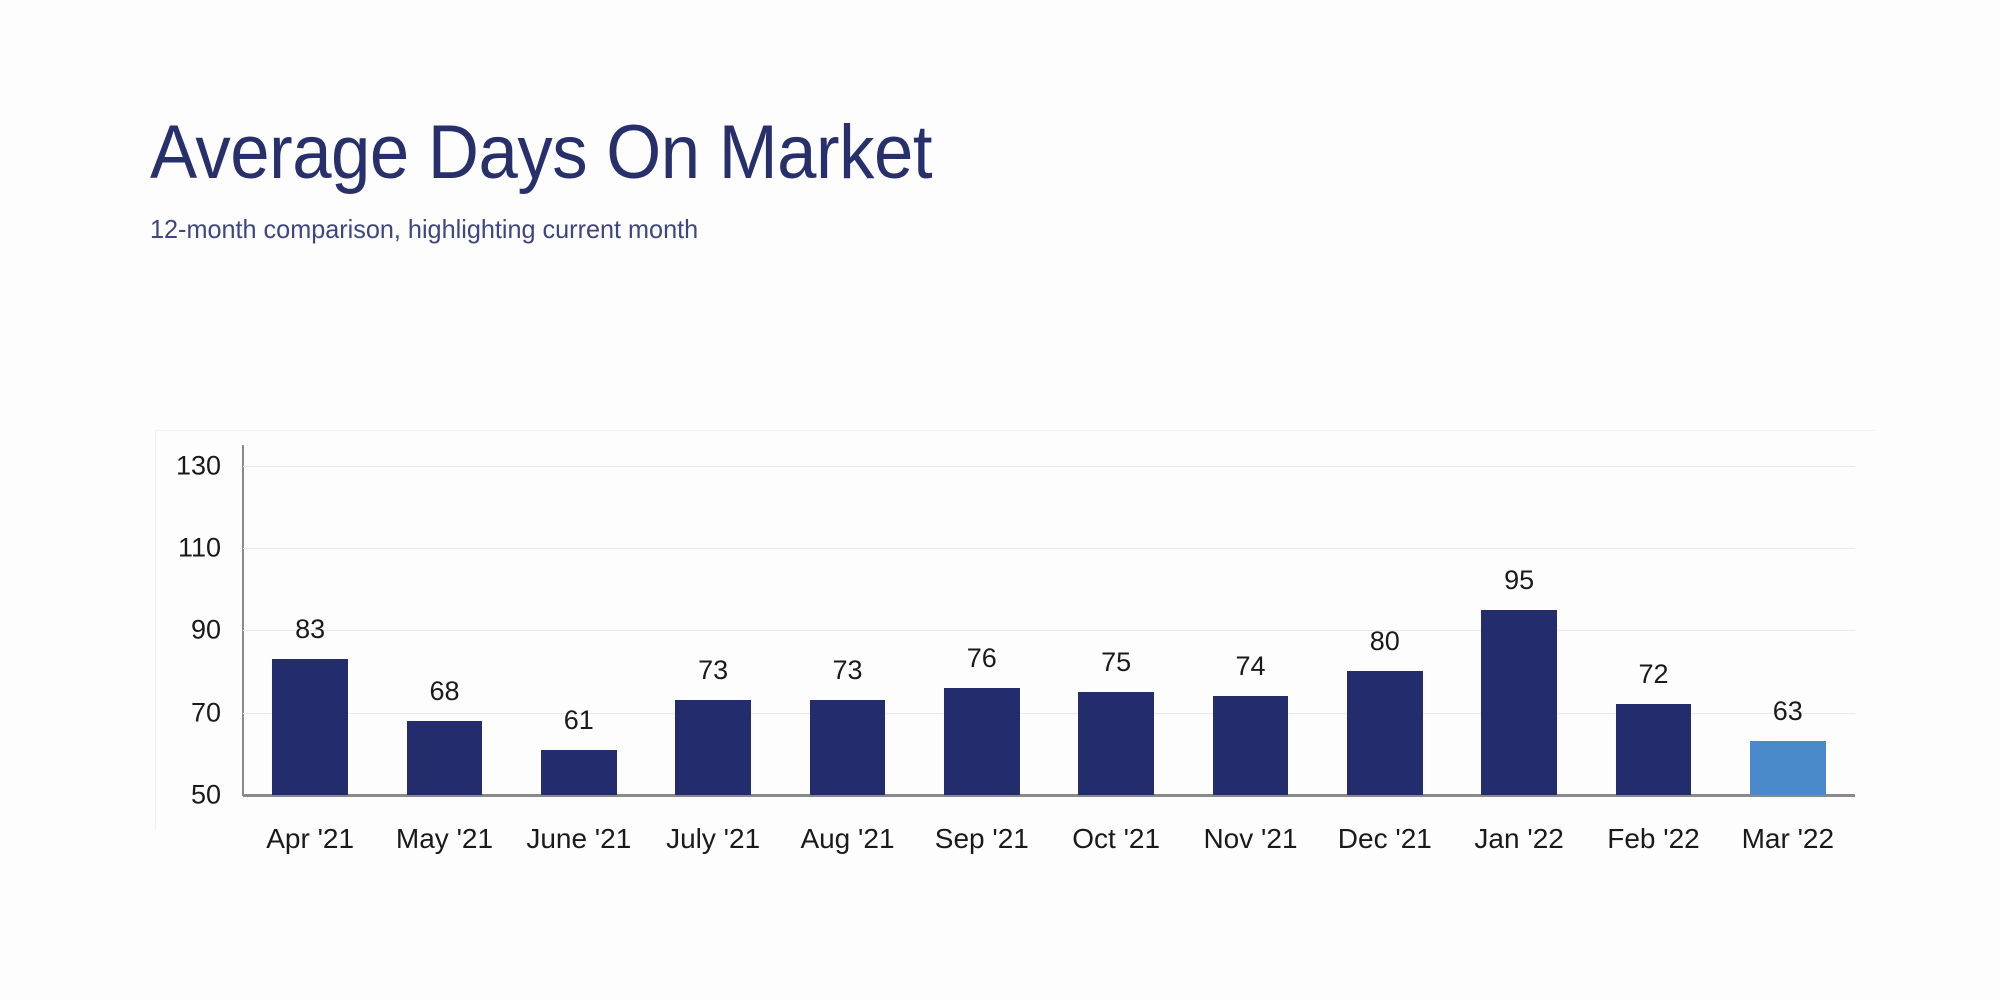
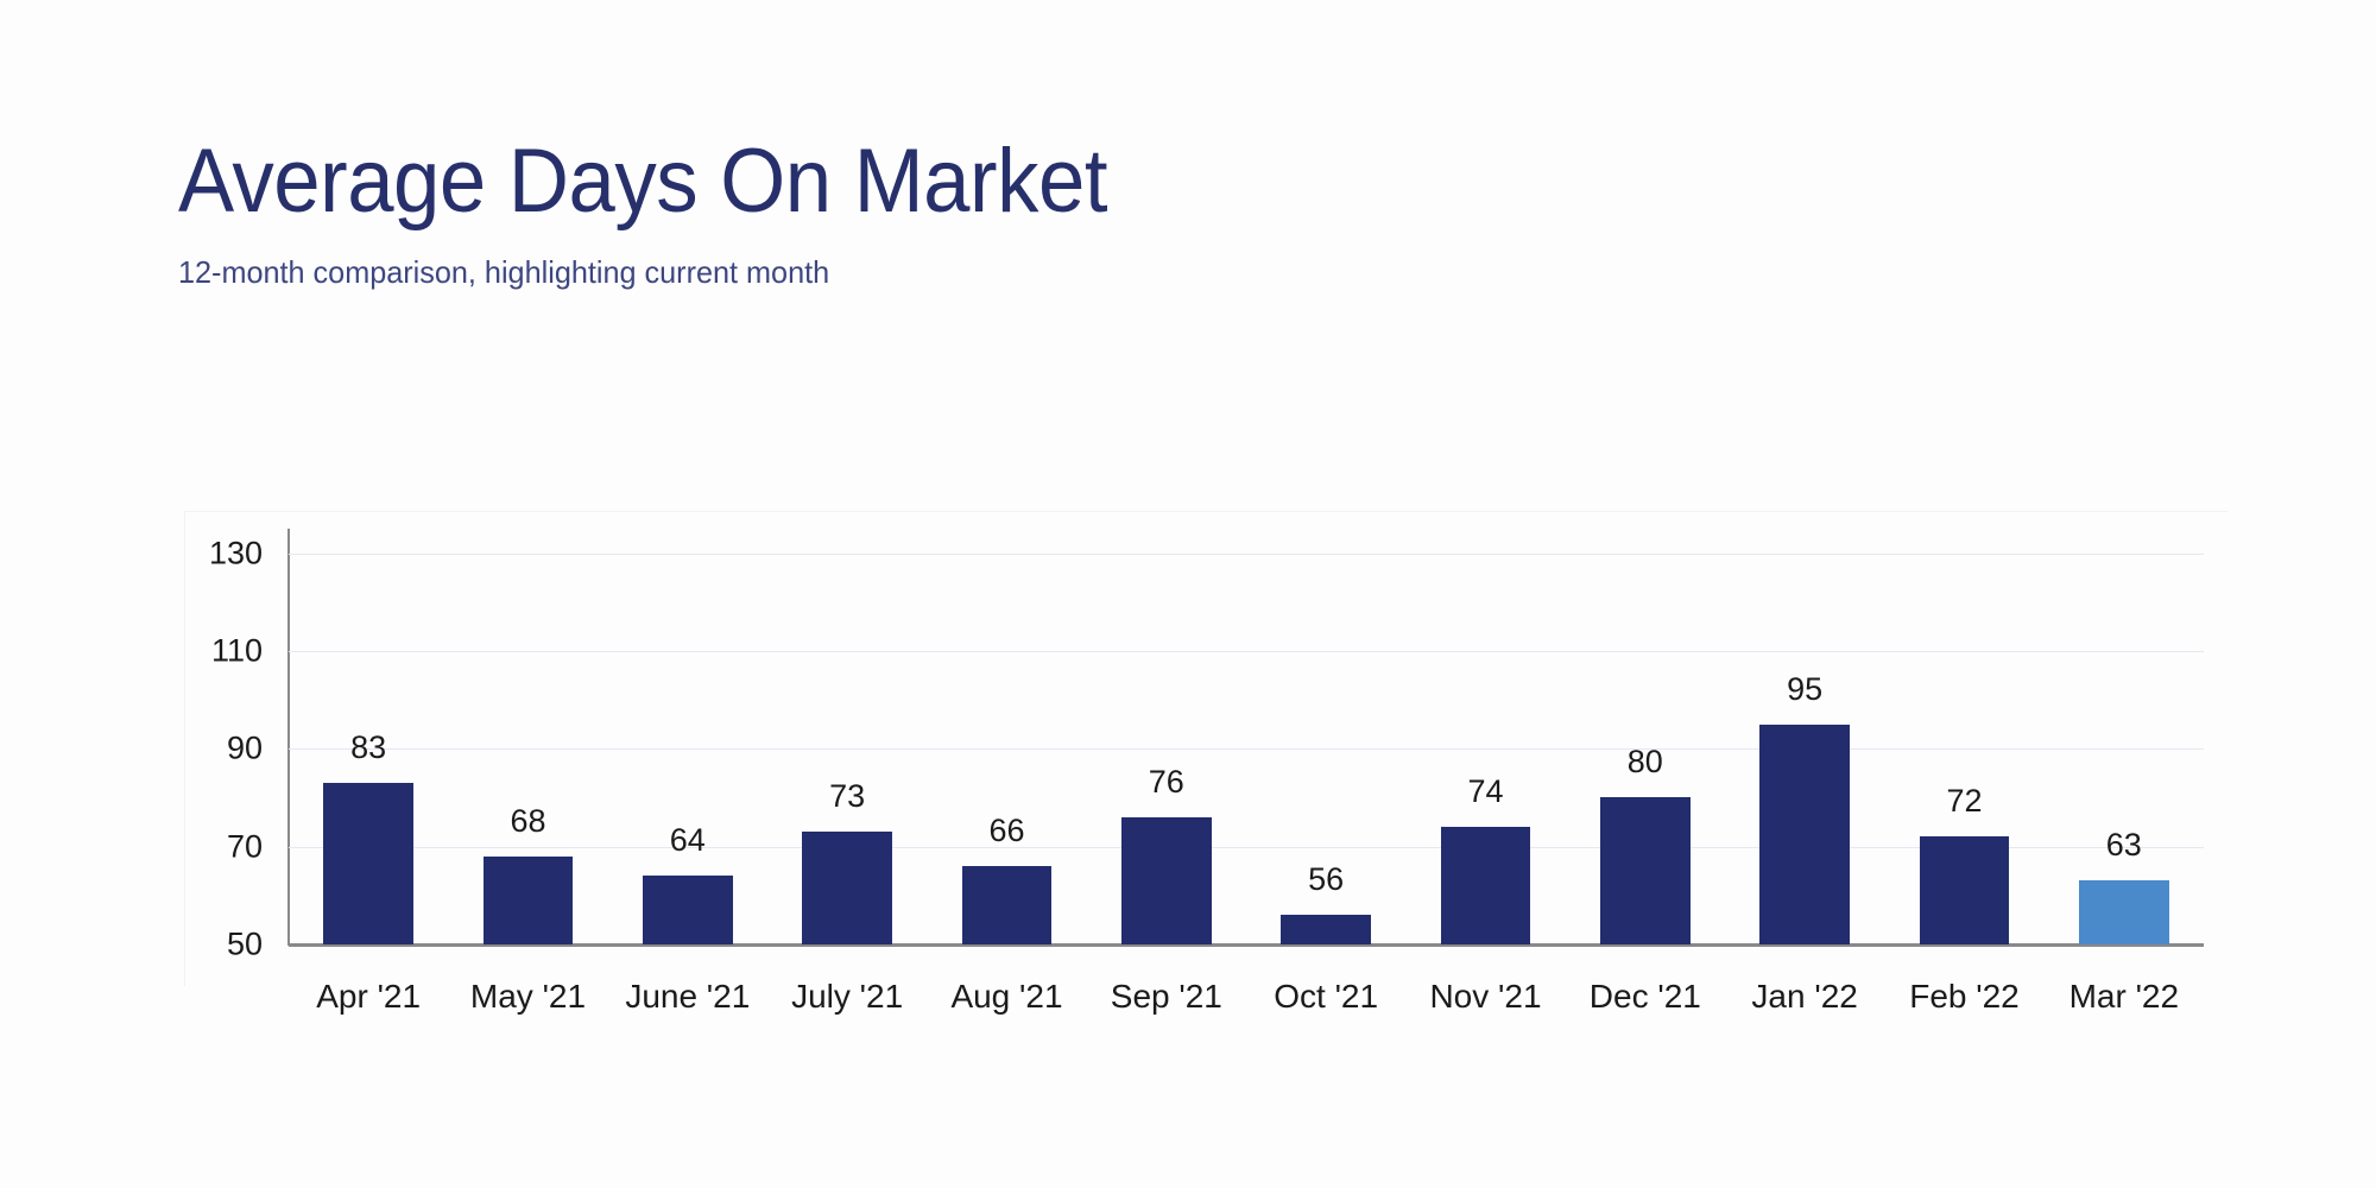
June '21: 61 -> 64
Aug '21: 73 -> 66
Oct '21: 75 -> 56
